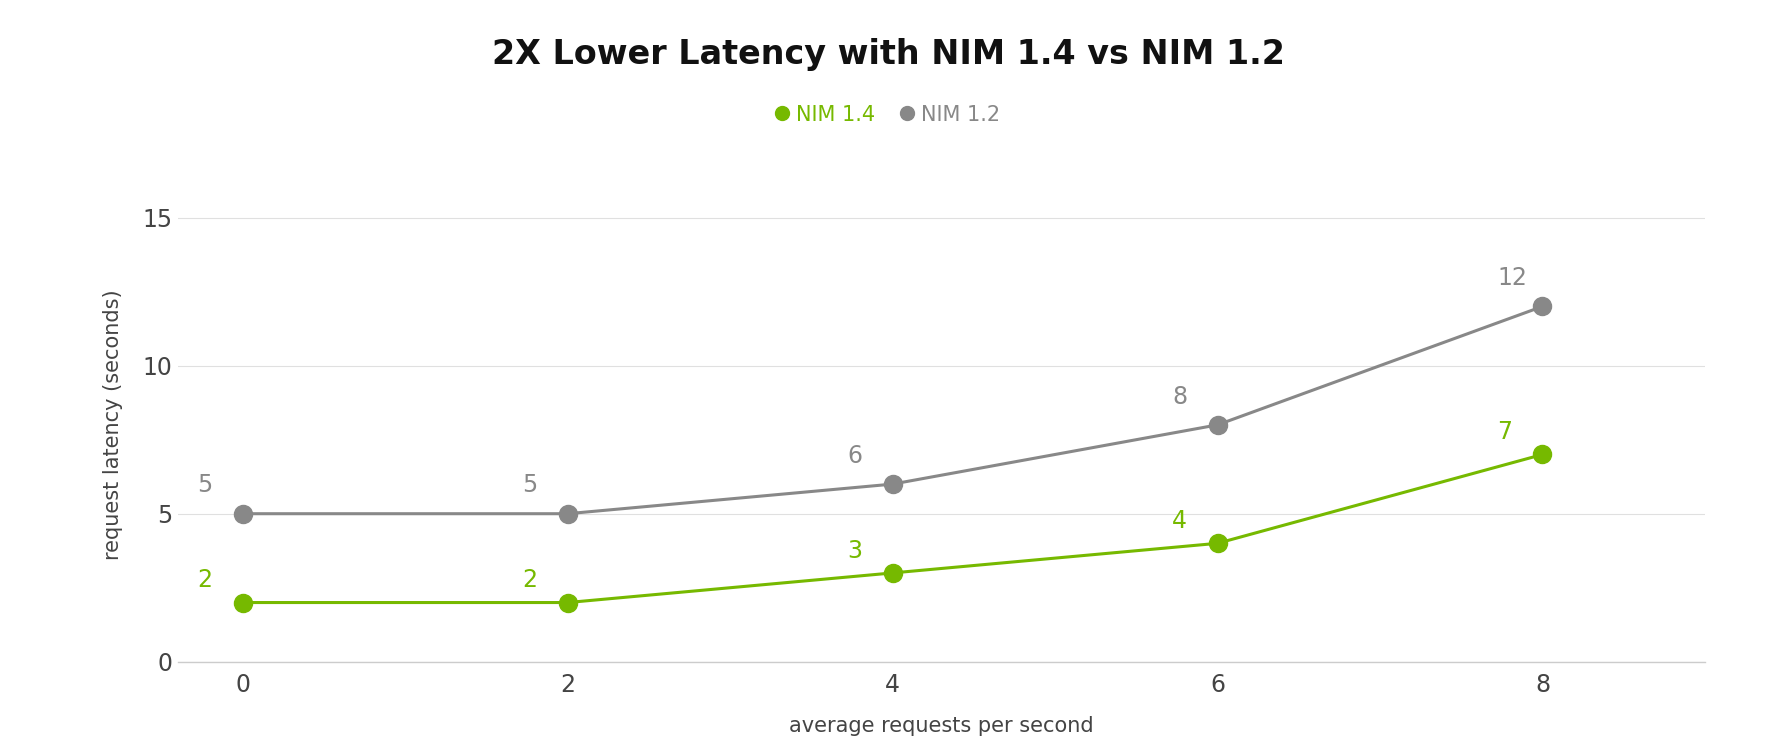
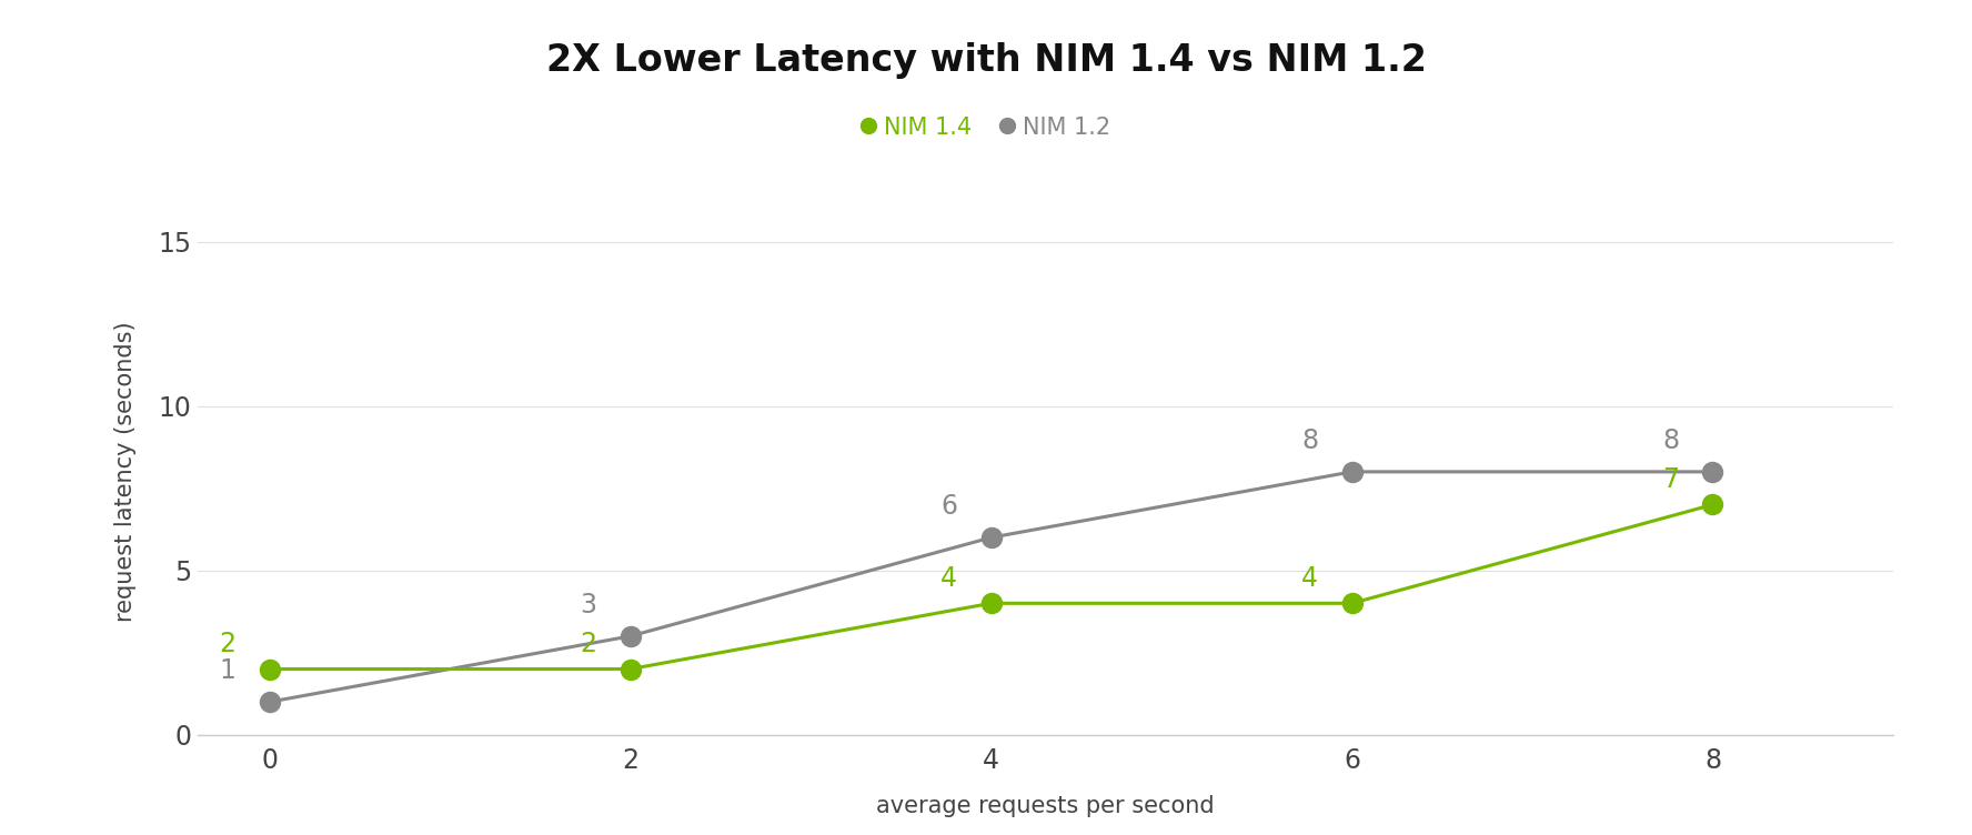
NIM 1.2/0: 5 -> 1
NIM 1.2/2: 5 -> 3
NIM 1.4/4: 3 -> 4
NIM 1.2/8: 12 -> 8
